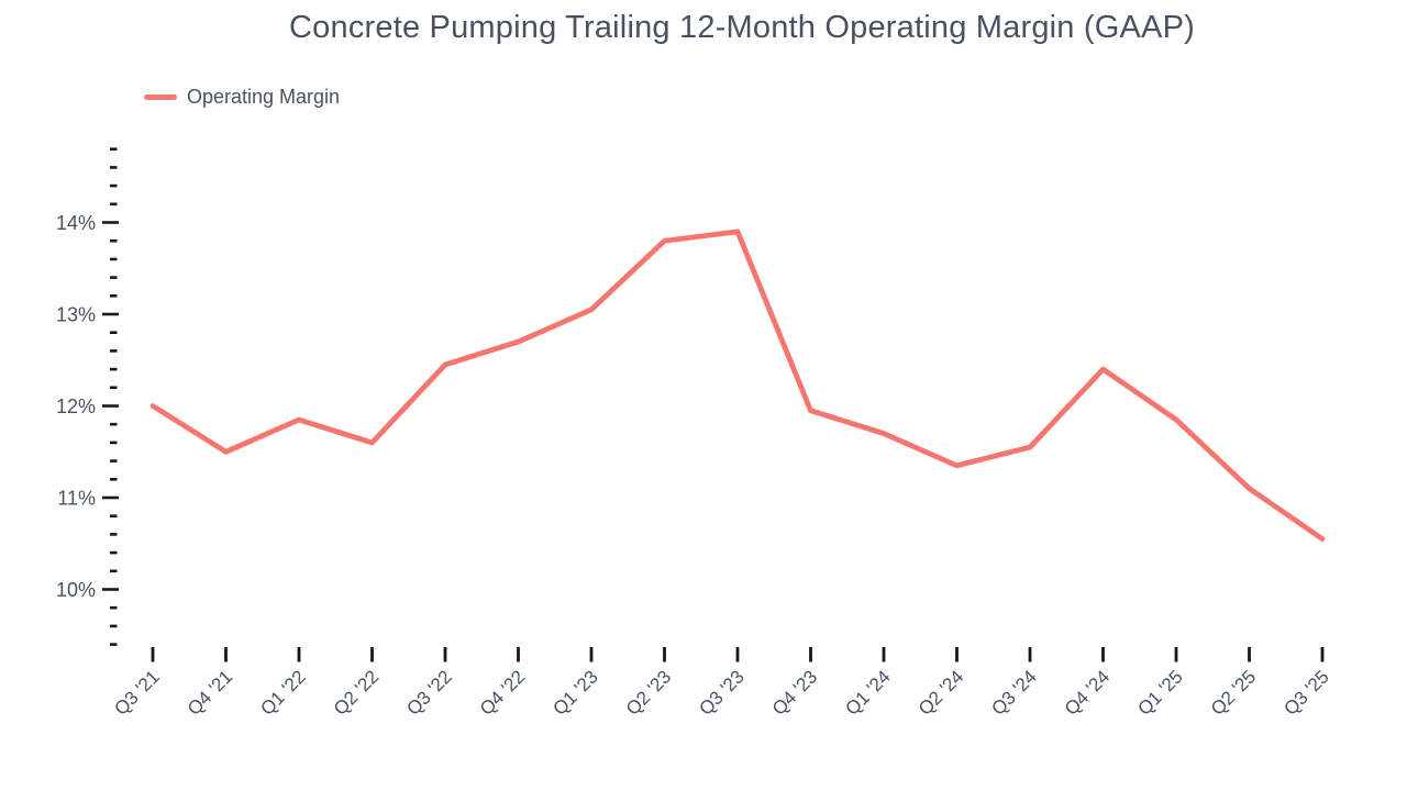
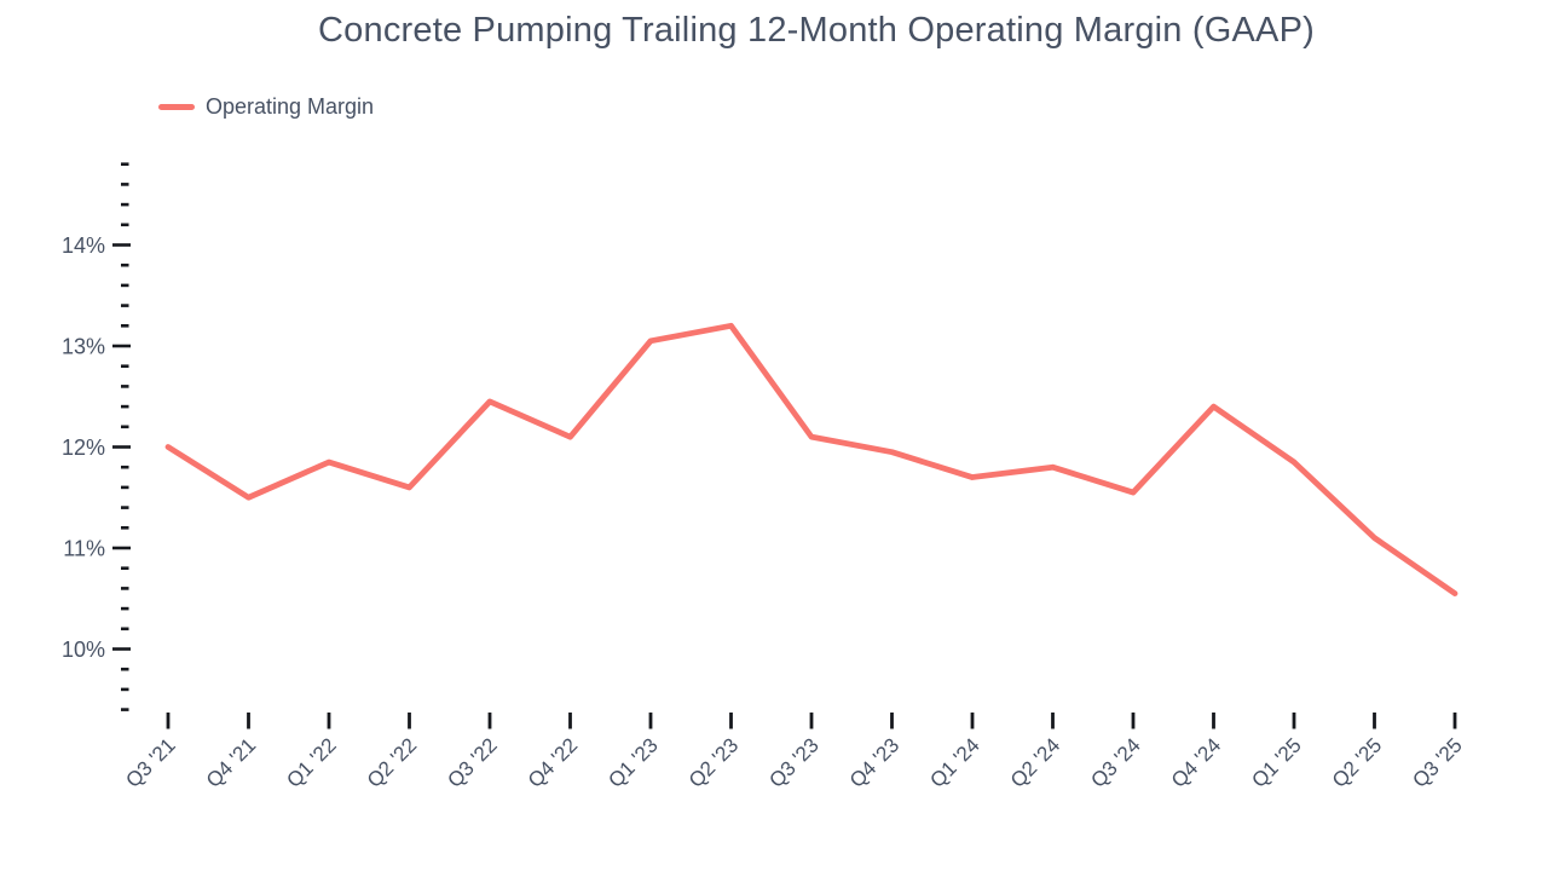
Q4 '22: 12.7% -> 12.1%
Q2 '23: 13.8% -> 13.2%
Q3 '23: 13.9% -> 12.1%
Q2 '24: 11.3% -> 11.8%
